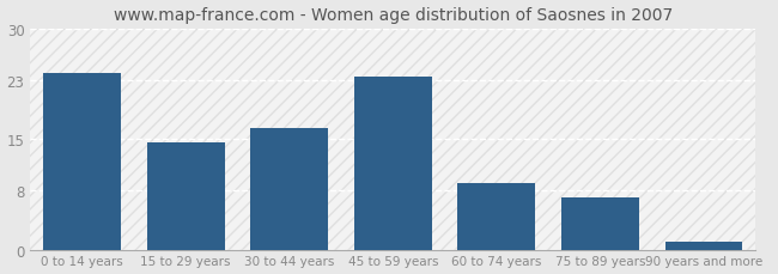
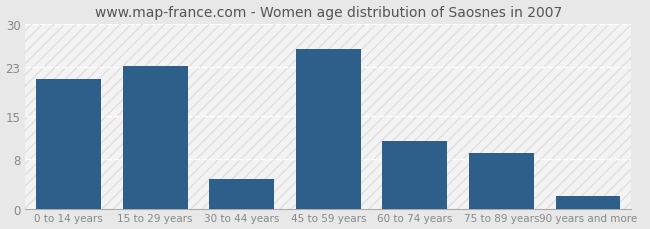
0 to 14 years: 24.0 -> 21.0
15 to 29 years: 14.5 -> 23.2
30 to 44 years: 16.5 -> 4.8
45 to 59 years: 23.5 -> 26.0
60 to 74 years: 9.0 -> 11.0
75 to 89 years: 7.0 -> 9.0
90 years and more: 1.0 -> 2.0
